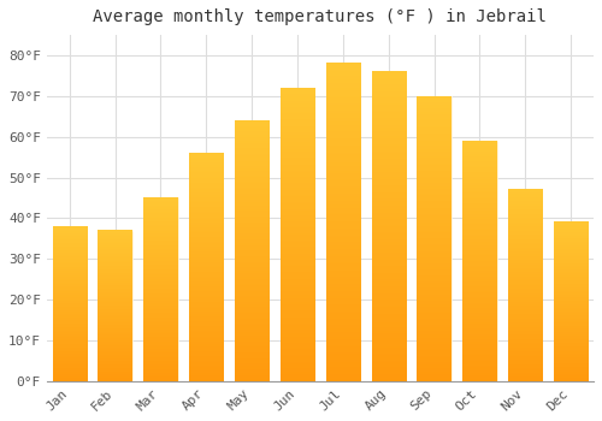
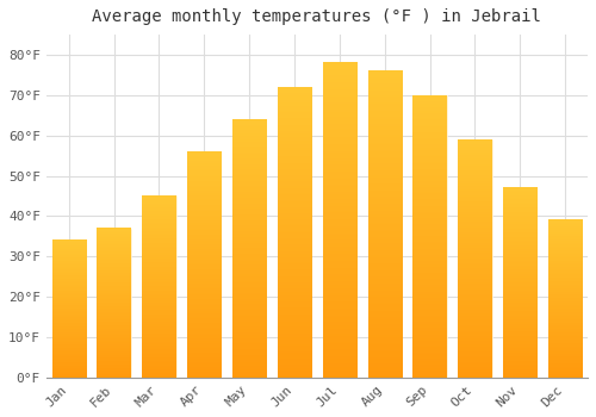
Jan: 38°F -> 34°F
